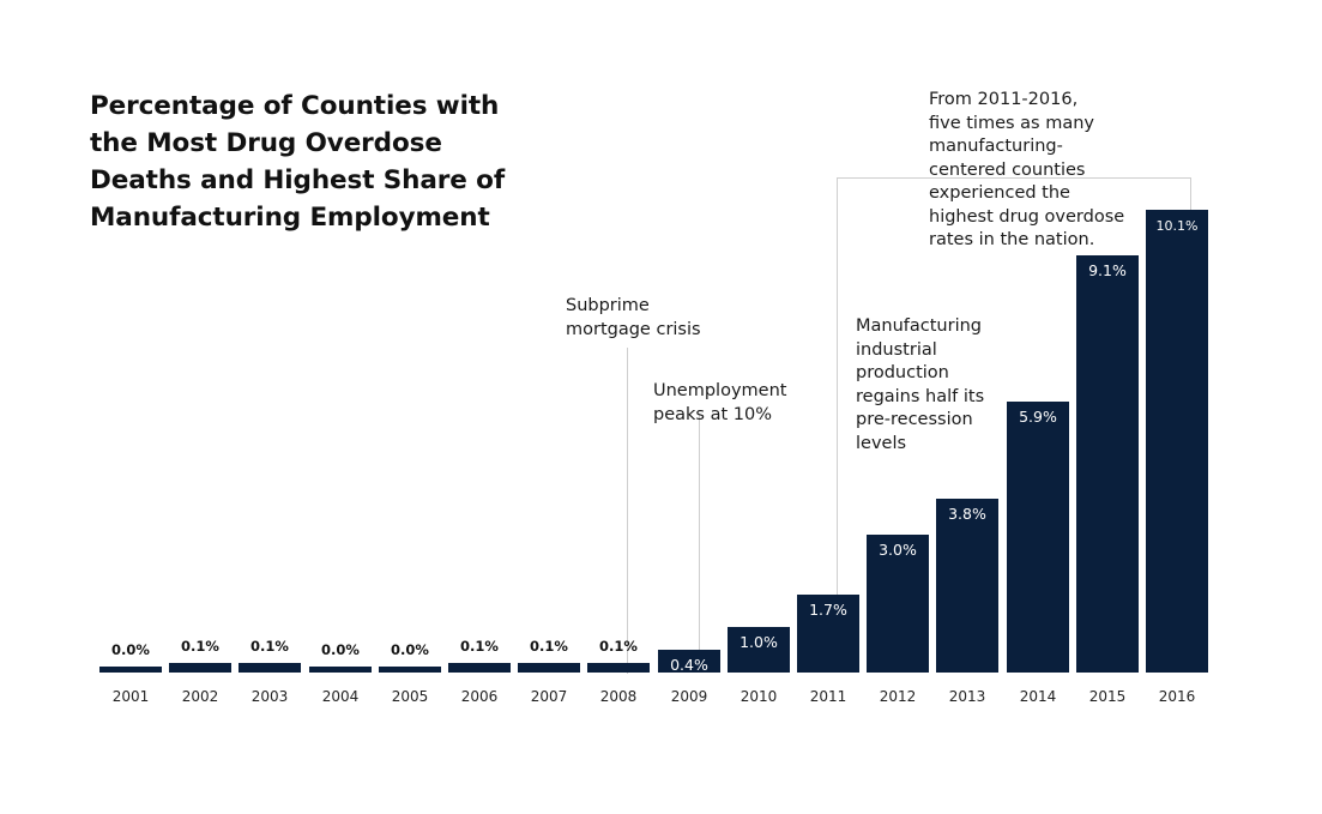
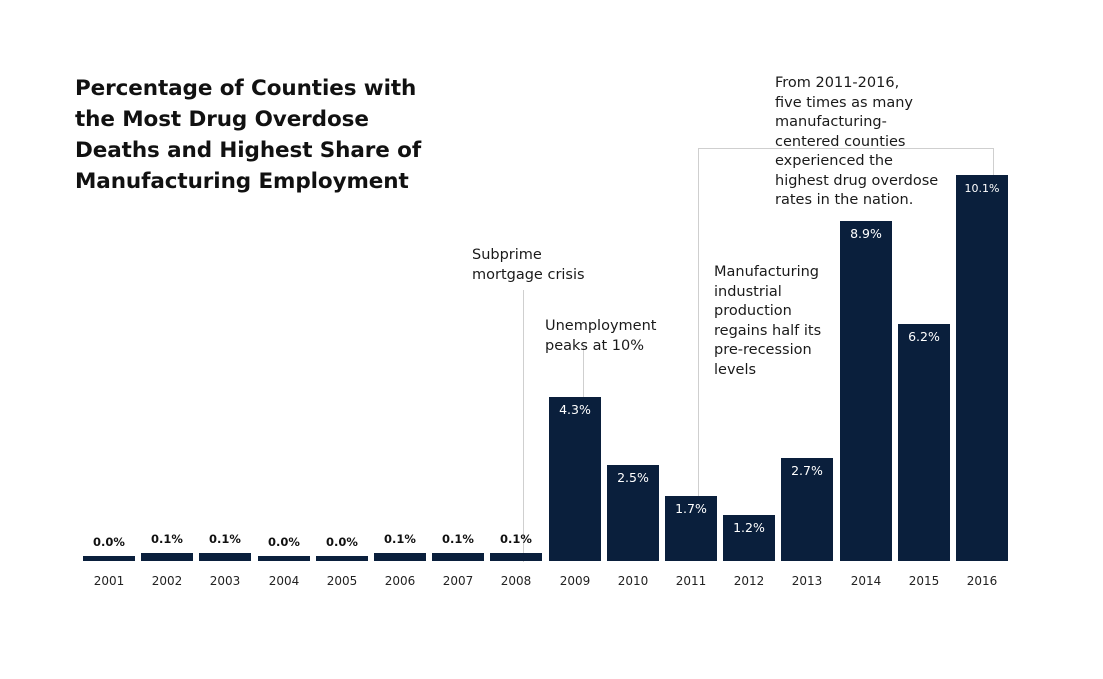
2009: 0.4% -> 4.3%
2010: 1.0% -> 2.5%
2012: 3.0% -> 1.2%
2013: 3.8% -> 2.7%
2014: 5.9% -> 8.9%
2015: 9.1% -> 6.2%
